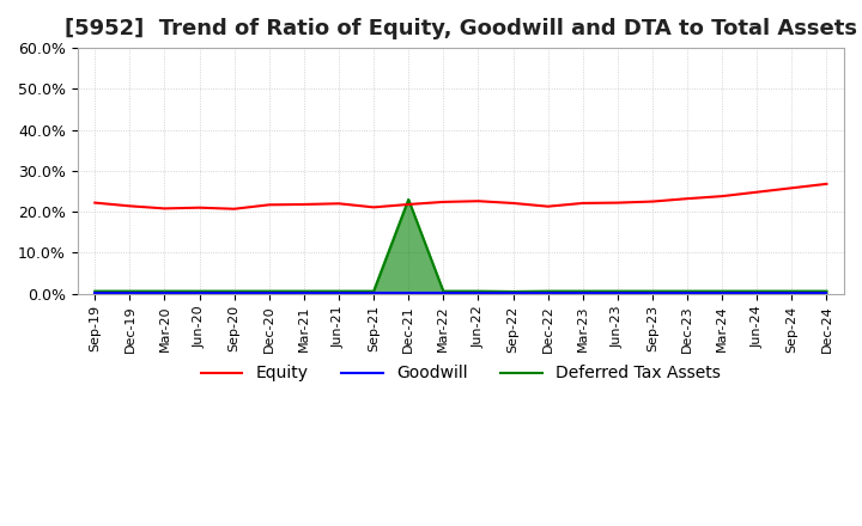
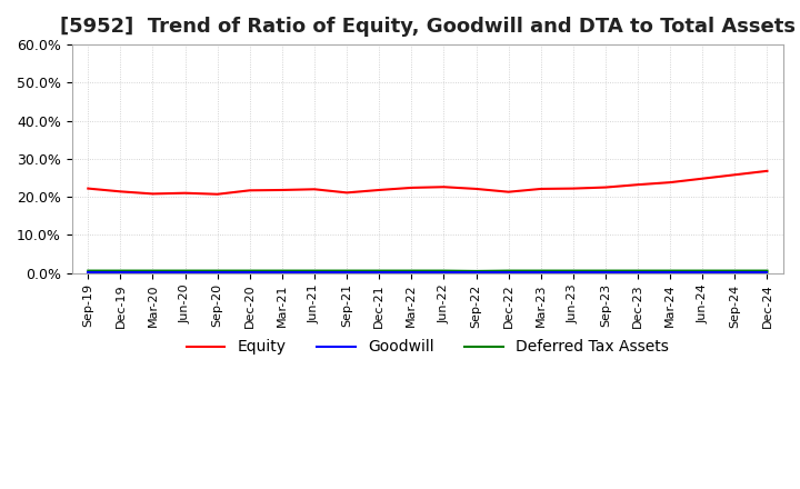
Deferred Tax Assets/Dec-21: 23.0% -> 0.6%
